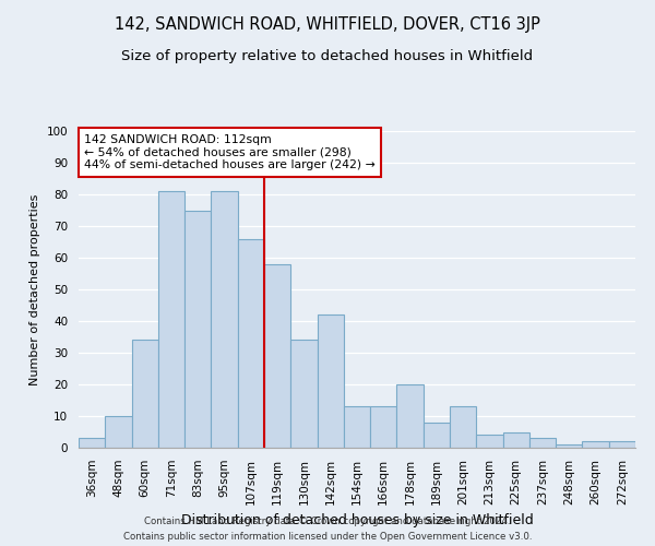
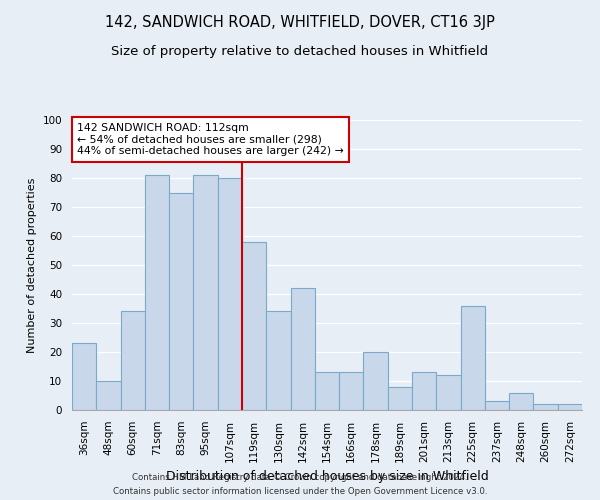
36sqm: 3 -> 23
107sqm: 66 -> 80
213sqm: 4 -> 12
225sqm: 5 -> 36
248sqm: 1 -> 6
